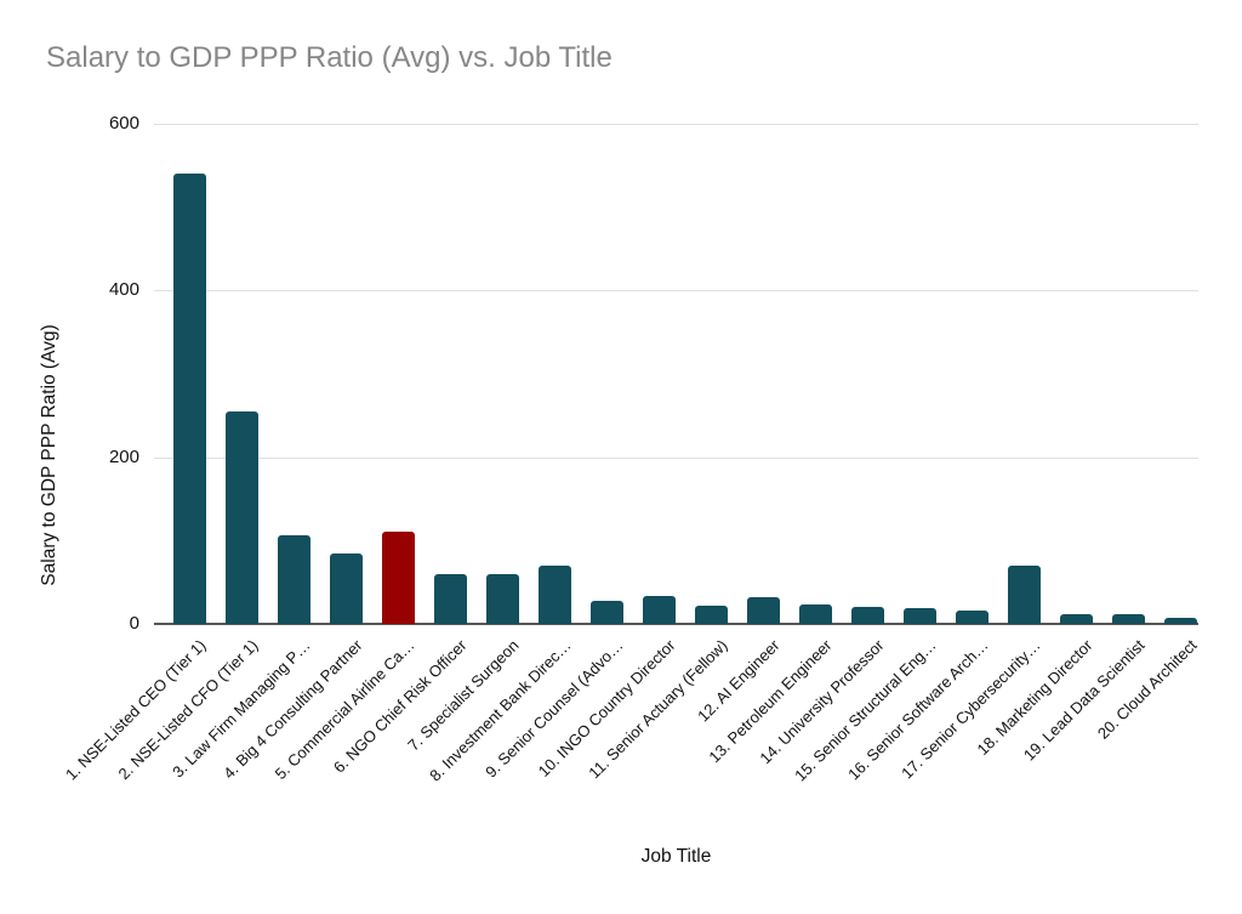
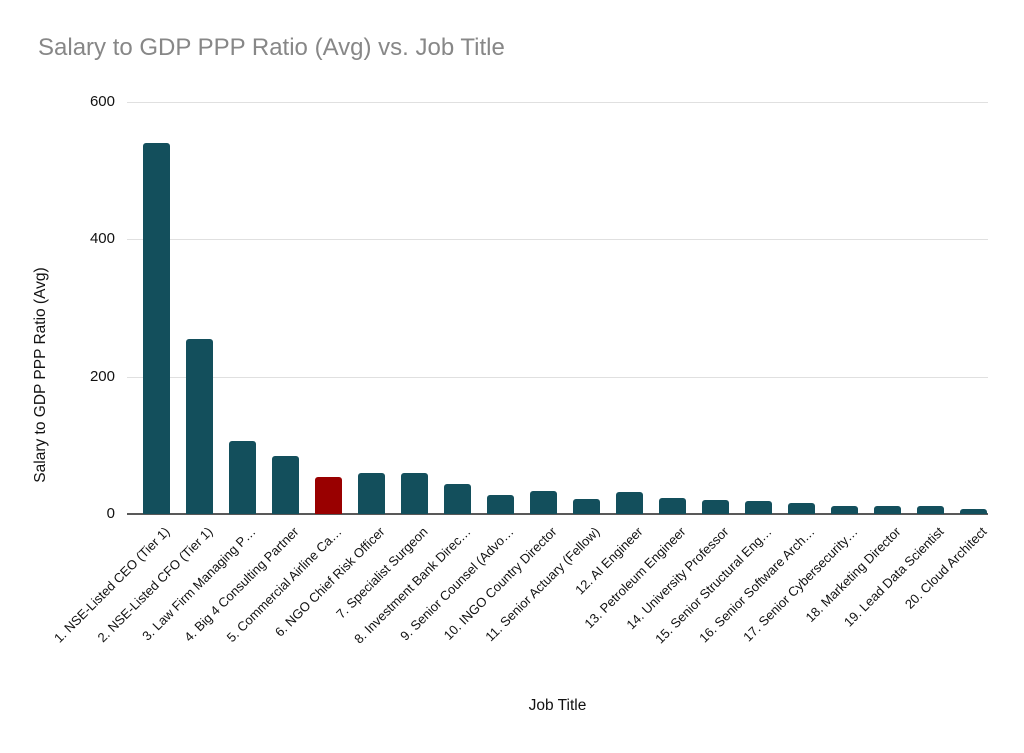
5. Commercial Airline Ca…: 110 -> 50
8. Investment Bank Direc…: 70 -> 40
17. Senior Cybersecurity…: 70 -> 10
